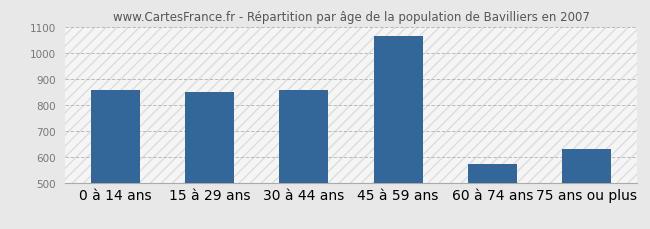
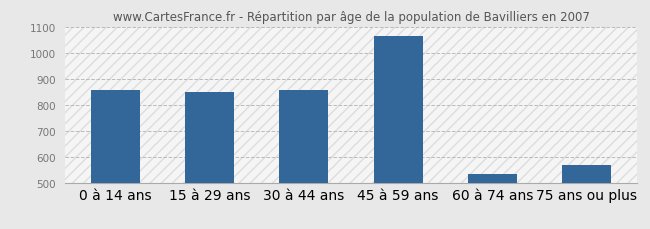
60 à 74 ans: 572 -> 535
75 ans ou plus: 630 -> 570
